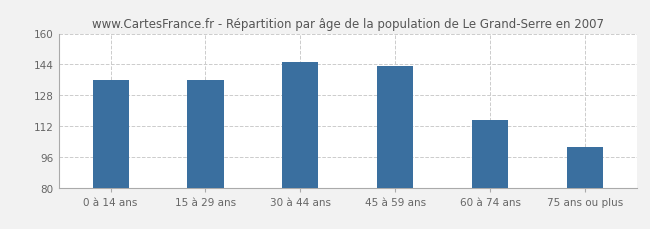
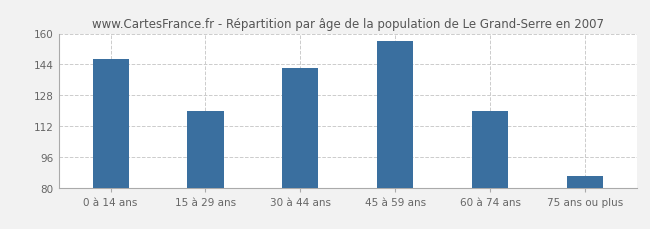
0 à 14 ans: 136 -> 147
15 à 29 ans: 136 -> 120
30 à 44 ans: 145 -> 142
45 à 59 ans: 143 -> 156
60 à 74 ans: 115 -> 120
75 ans ou plus: 101 -> 86
